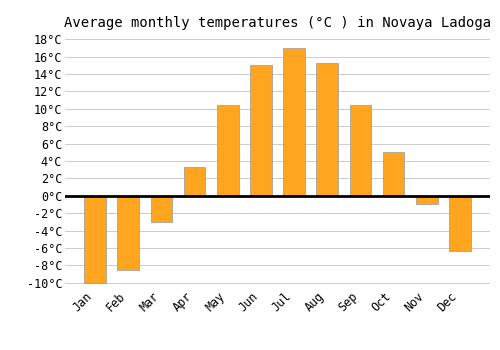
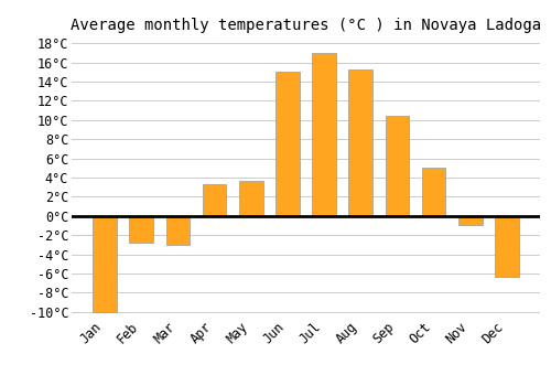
Feb: -8.5°C -> -2.8°C
May: 10.5°C -> 3.6°C
